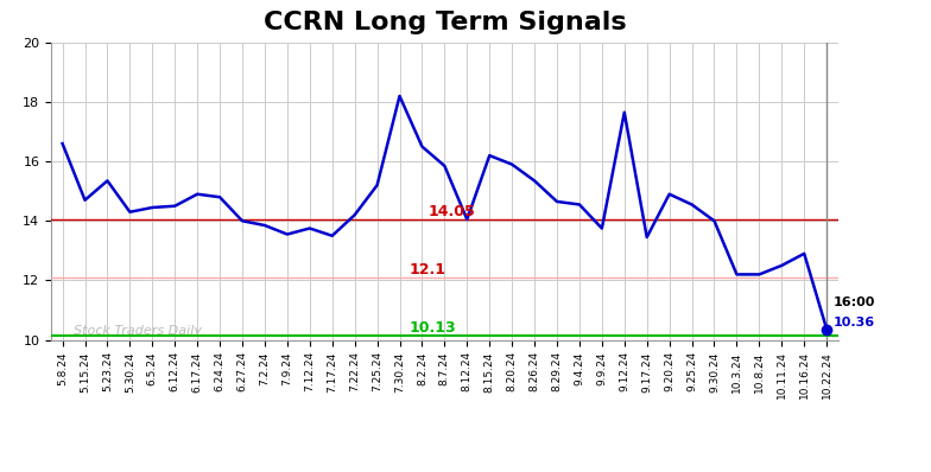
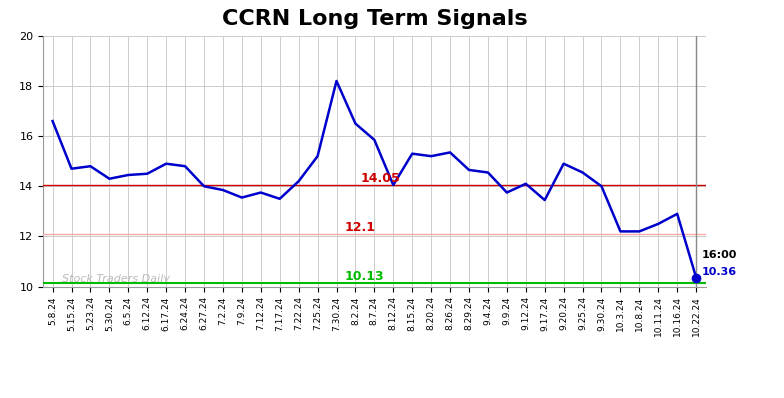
5.23.24: 15.35 -> 14.80
8.15.24: 16.20 -> 15.30
8.20.24: 15.90 -> 15.20
9.12.24: 17.65 -> 14.10
